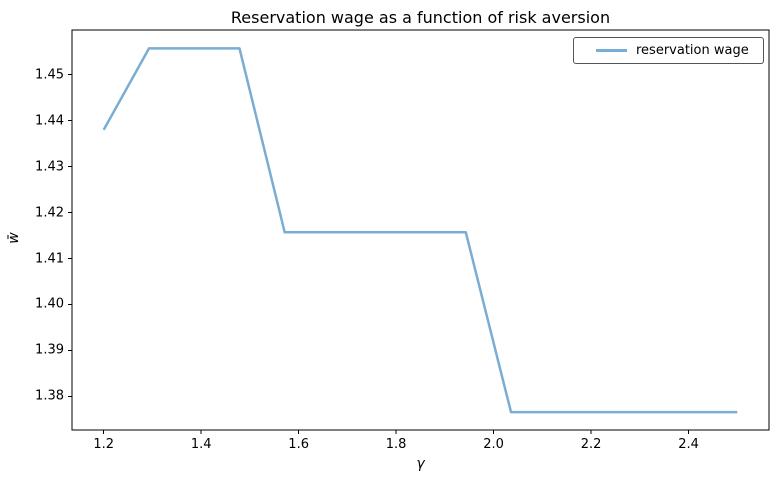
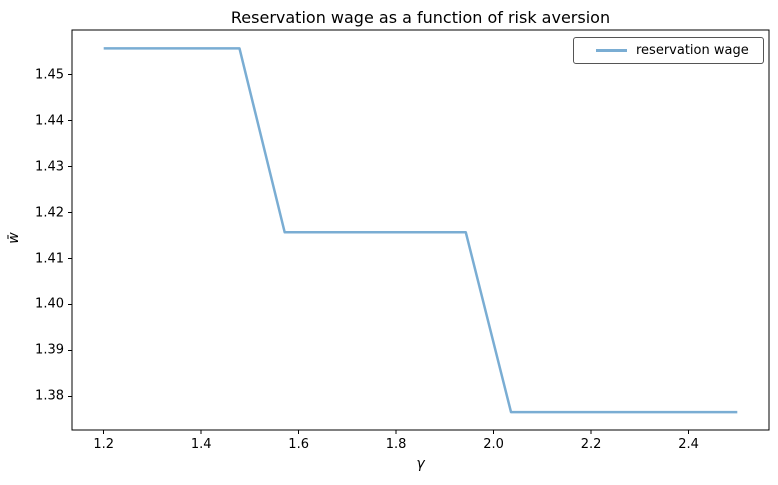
1.2: 1.438 -> 1.456
